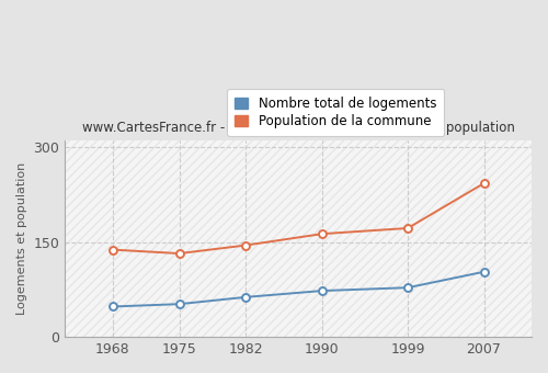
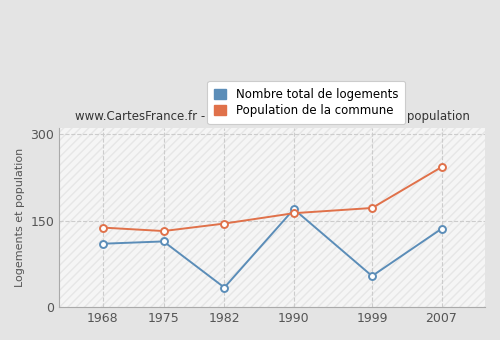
Nombre total de logements/1968: 48 -> 110
Nombre total de logements/1975: 52 -> 114
Nombre total de logements/1982: 63 -> 34
Nombre total de logements/1990: 73 -> 170
Nombre total de logements/1999: 78 -> 54
Nombre total de logements/2007: 103 -> 136
